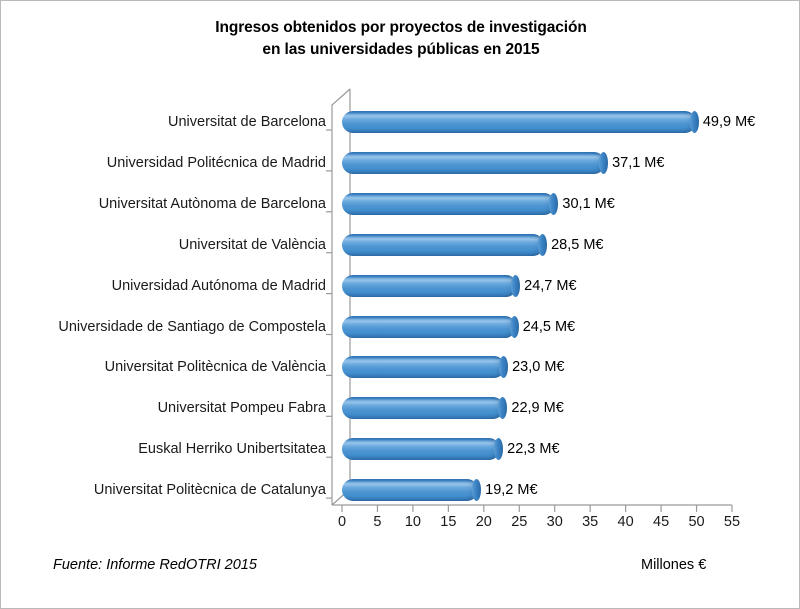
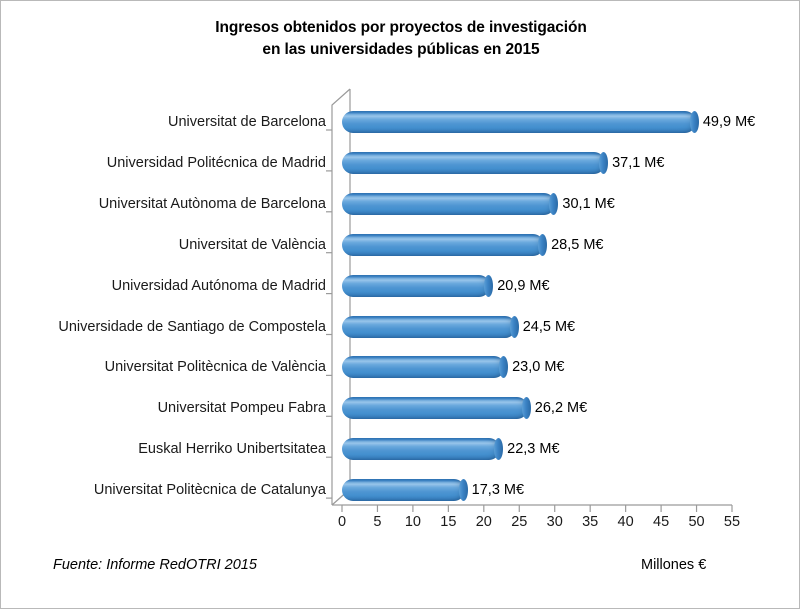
Universidad Autónoma de Madrid: 24,7 -> 20,9
Universitat Pompeu Fabra: 22,9 -> 26,2
Universitat Politècnica de Catalunya: 19,2 -> 17,3
